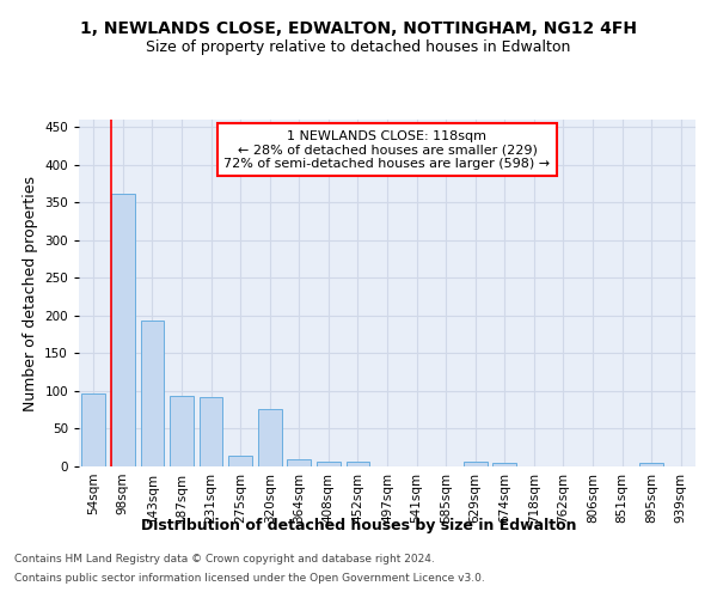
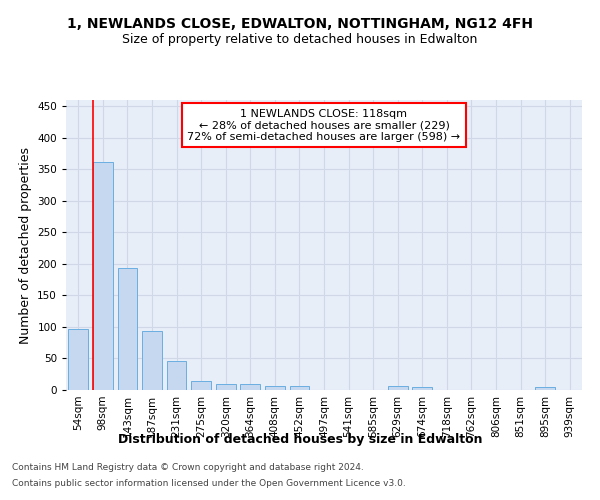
231sqm: 92 -> 46
320sqm: 76 -> 10
